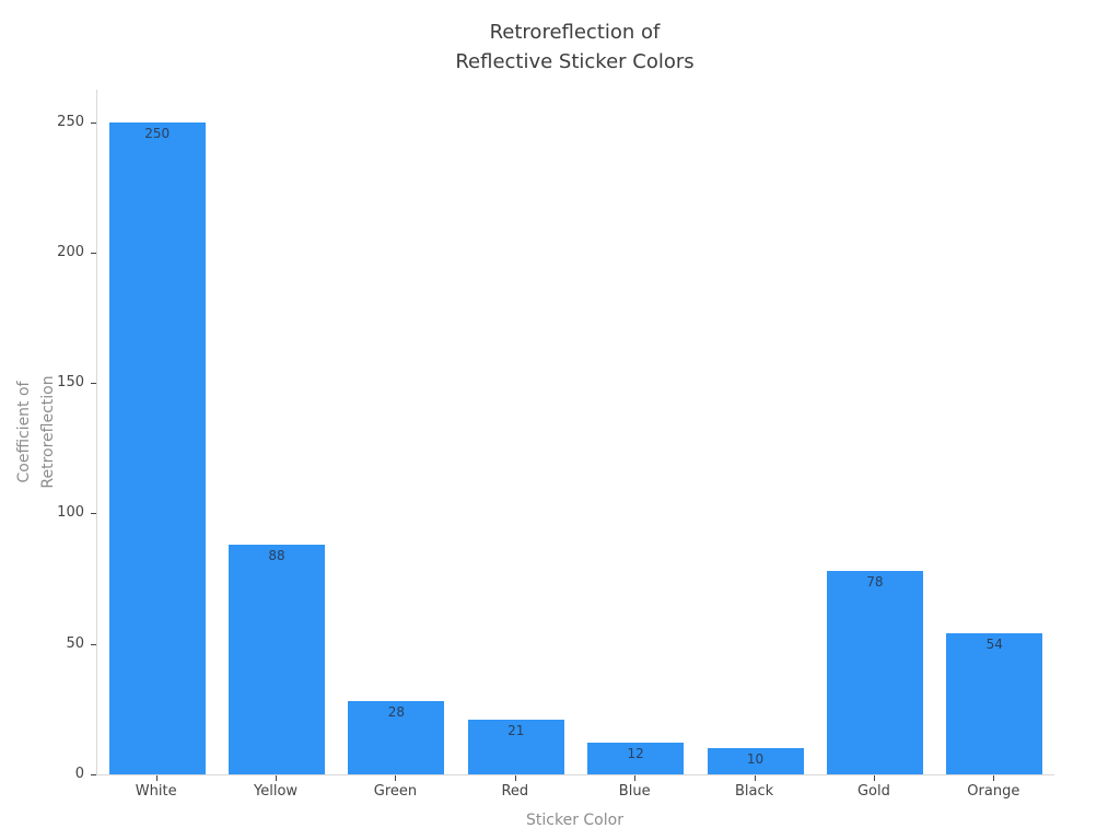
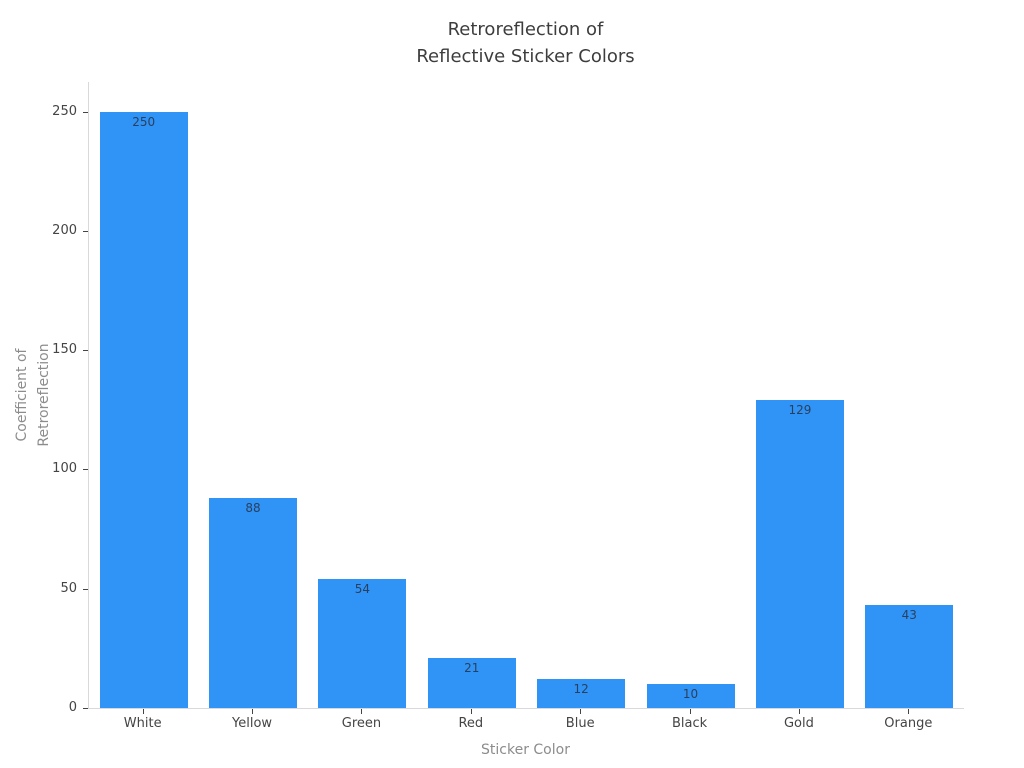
Green: 28 -> 54
Gold: 78 -> 129
Orange: 54 -> 43
